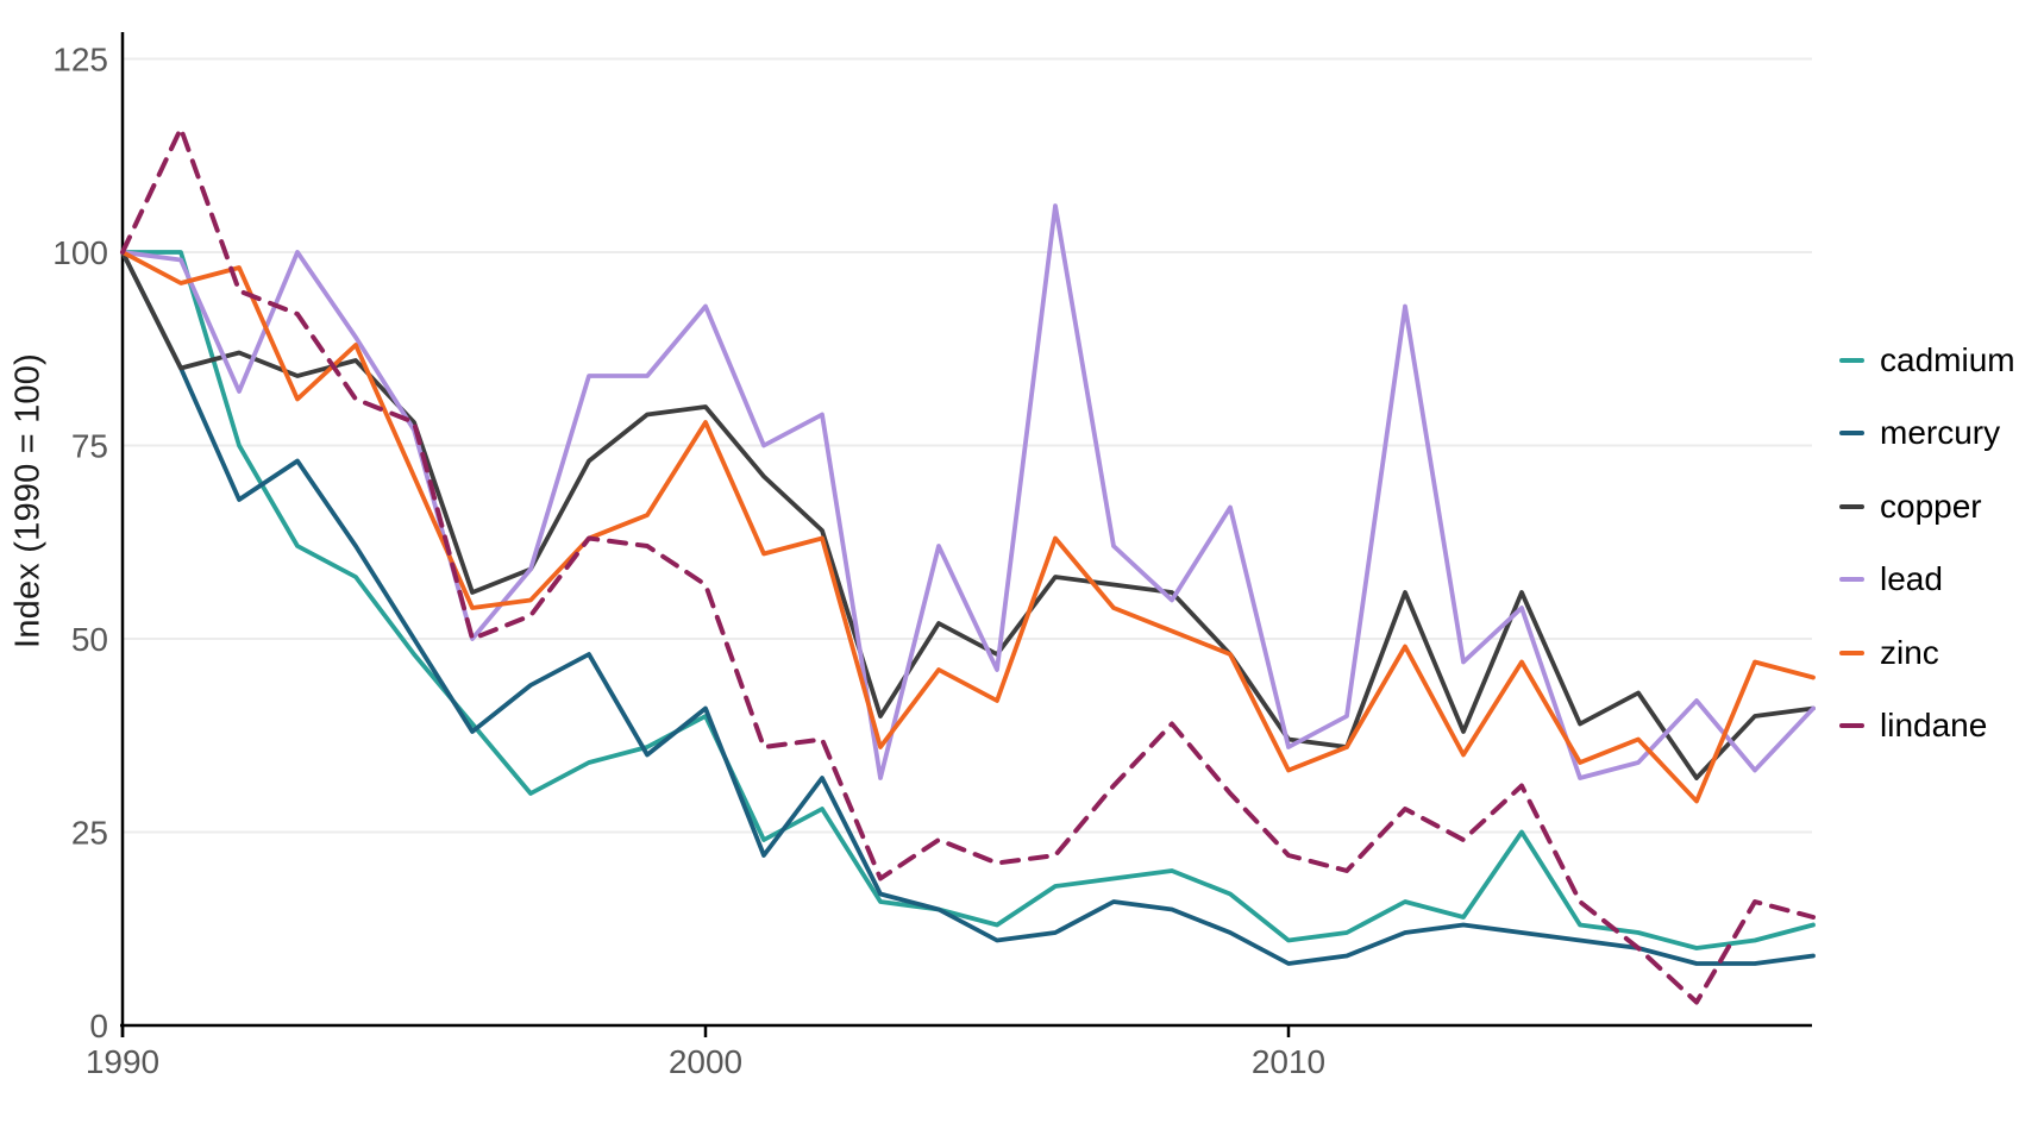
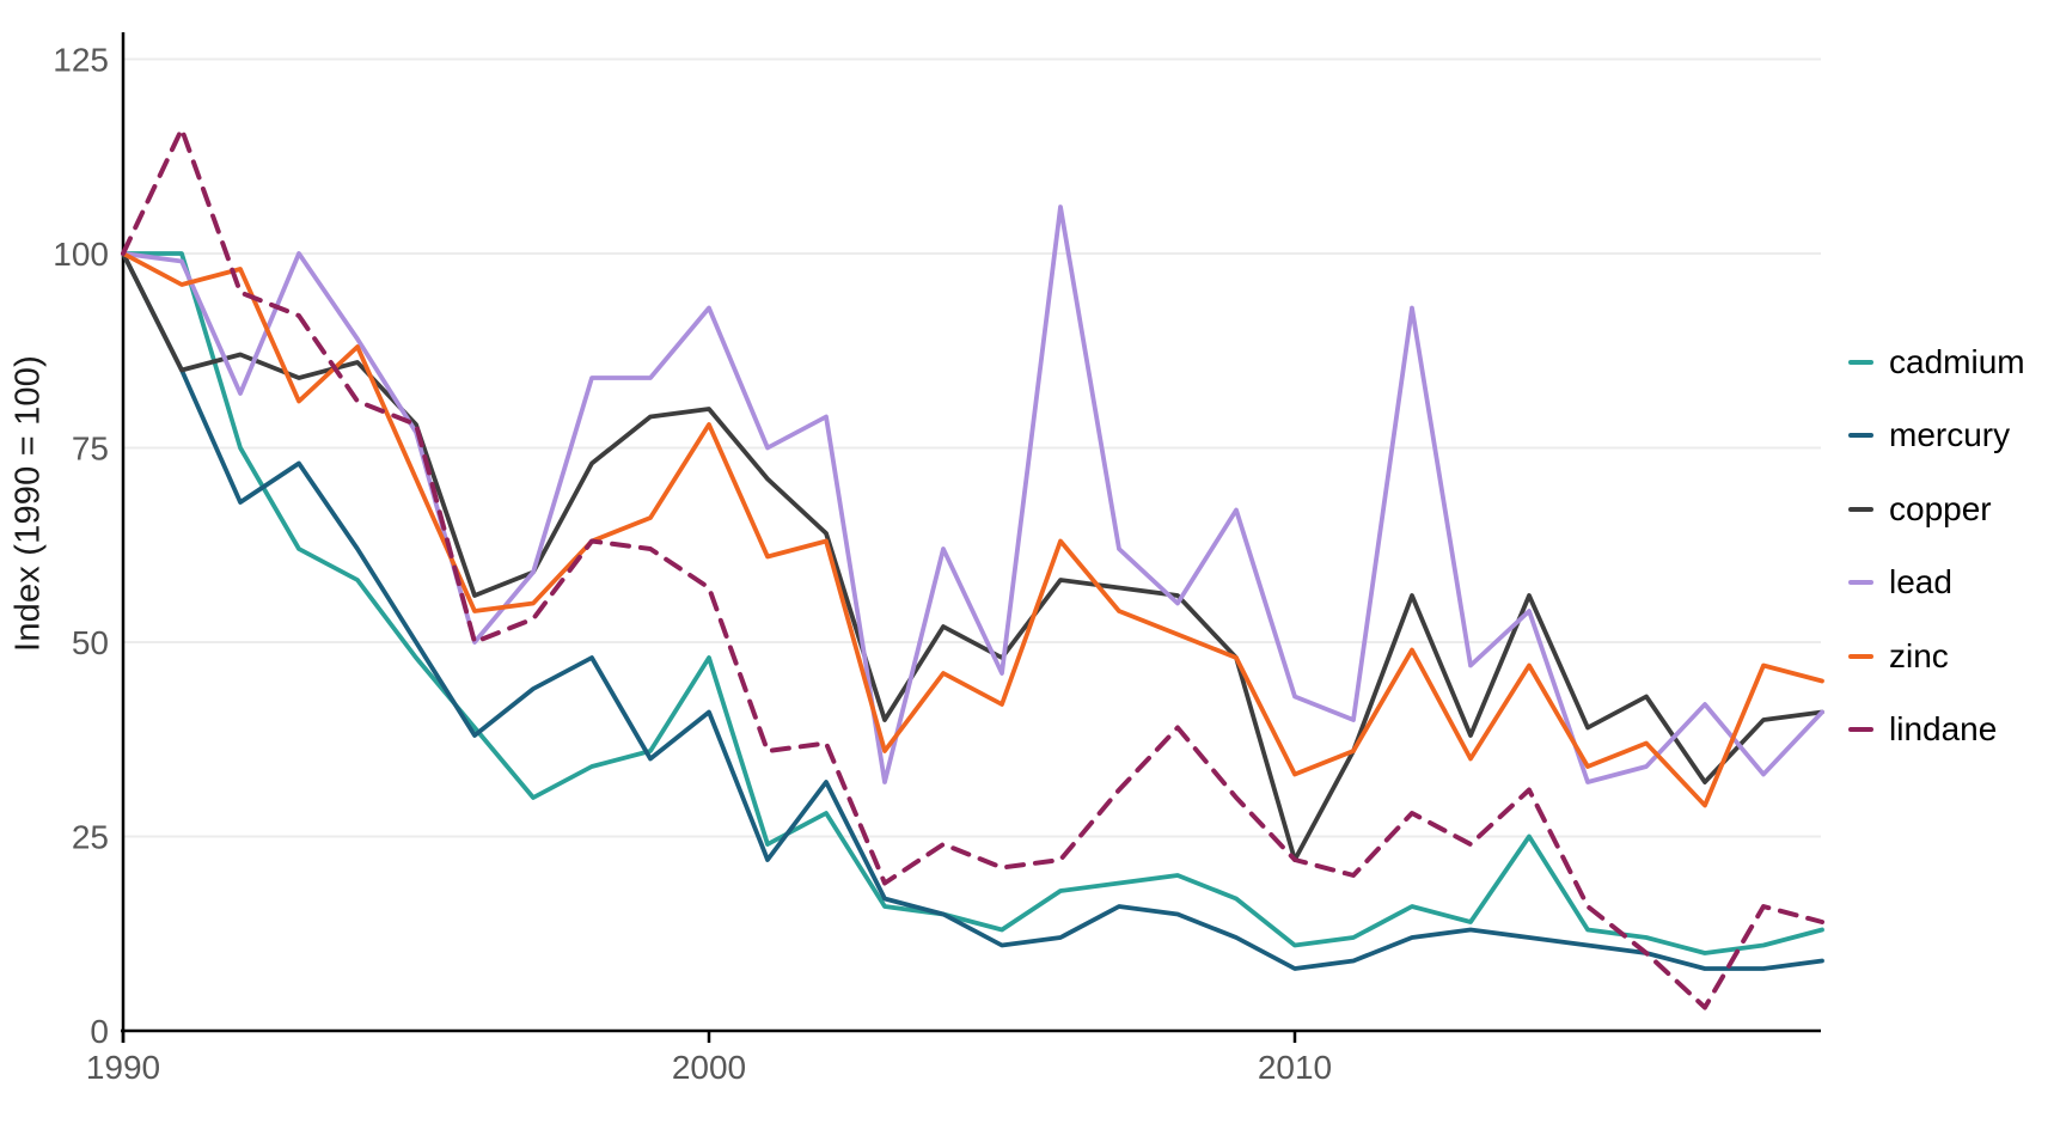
cadmium/2000: 40 -> 48
copper/2010: 37 -> 22
lead/2010: 36 -> 43
